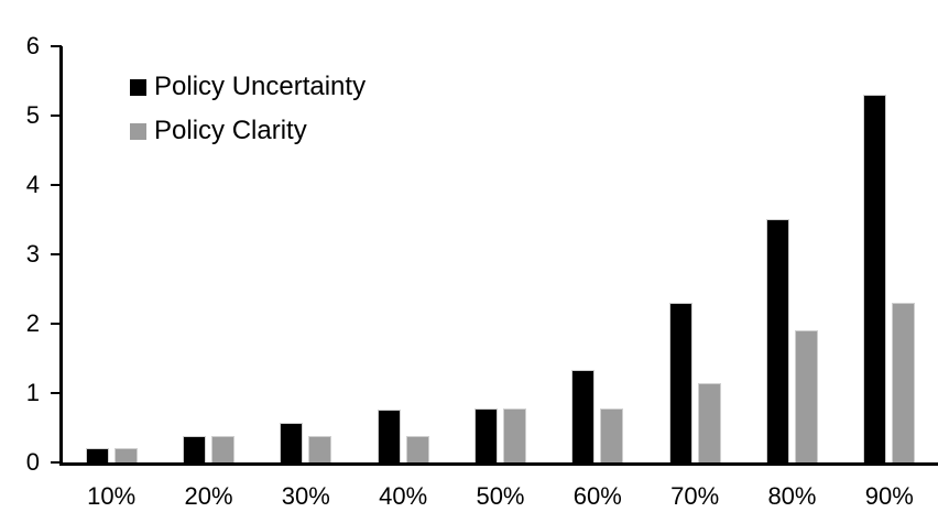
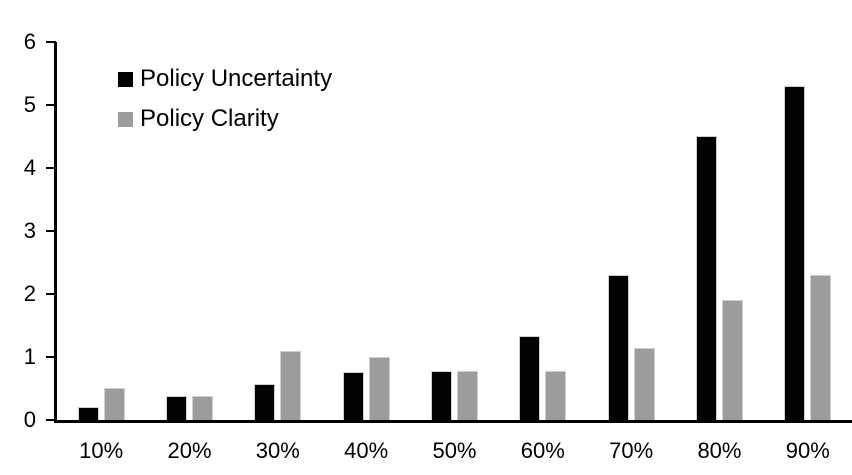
Policy Clarity/10%: 0.2 -> 0.5
Policy Clarity/30%: 0.4 -> 1.1
Policy Clarity/40%: 0.4 -> 1.0
Policy Uncertainty/80%: 3.5 -> 4.5
